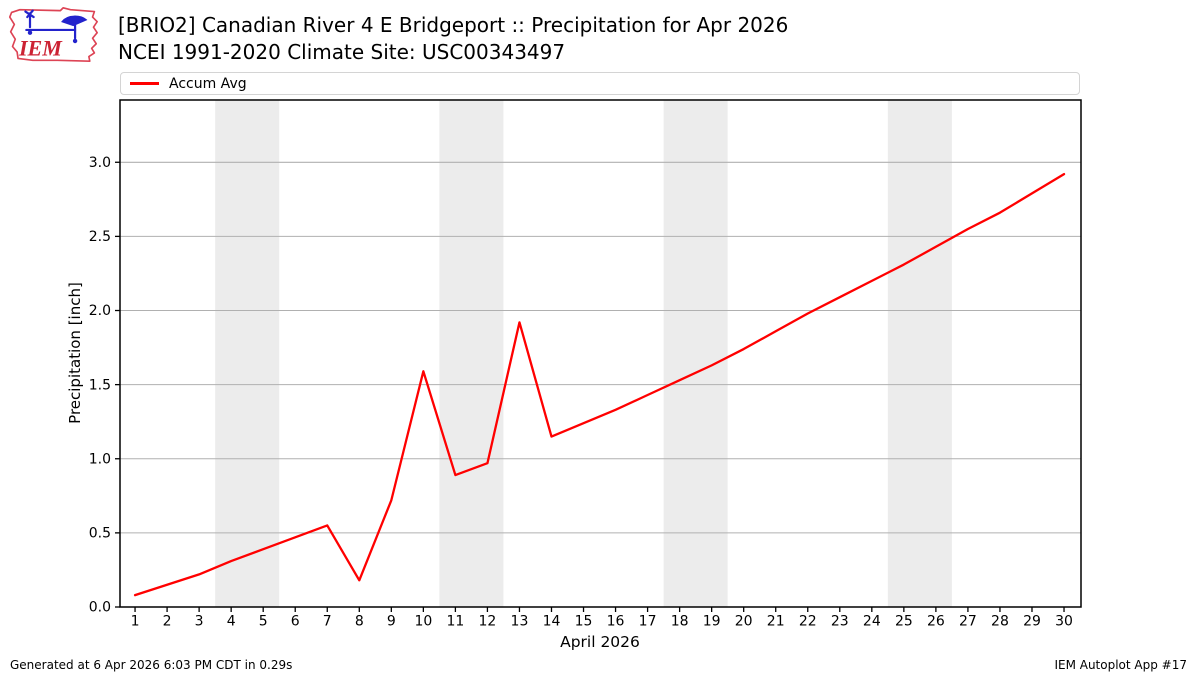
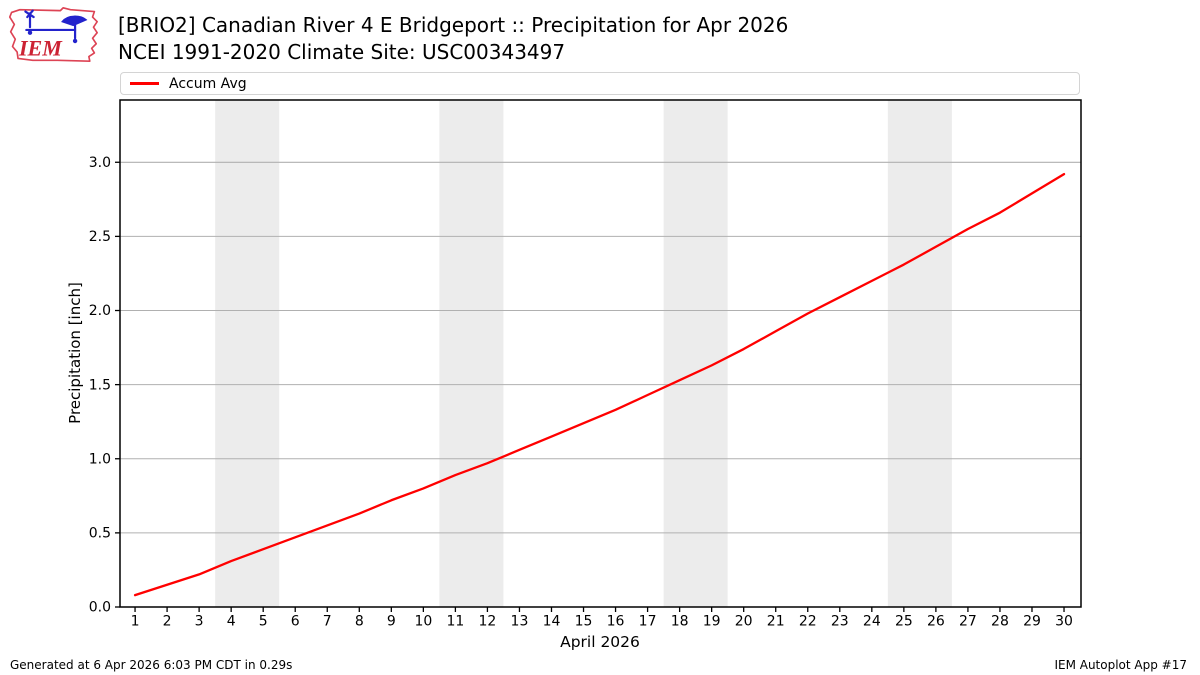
8: 0.18 -> 0.63
10: 1.59 -> 0.80
13: 1.92 -> 1.06
